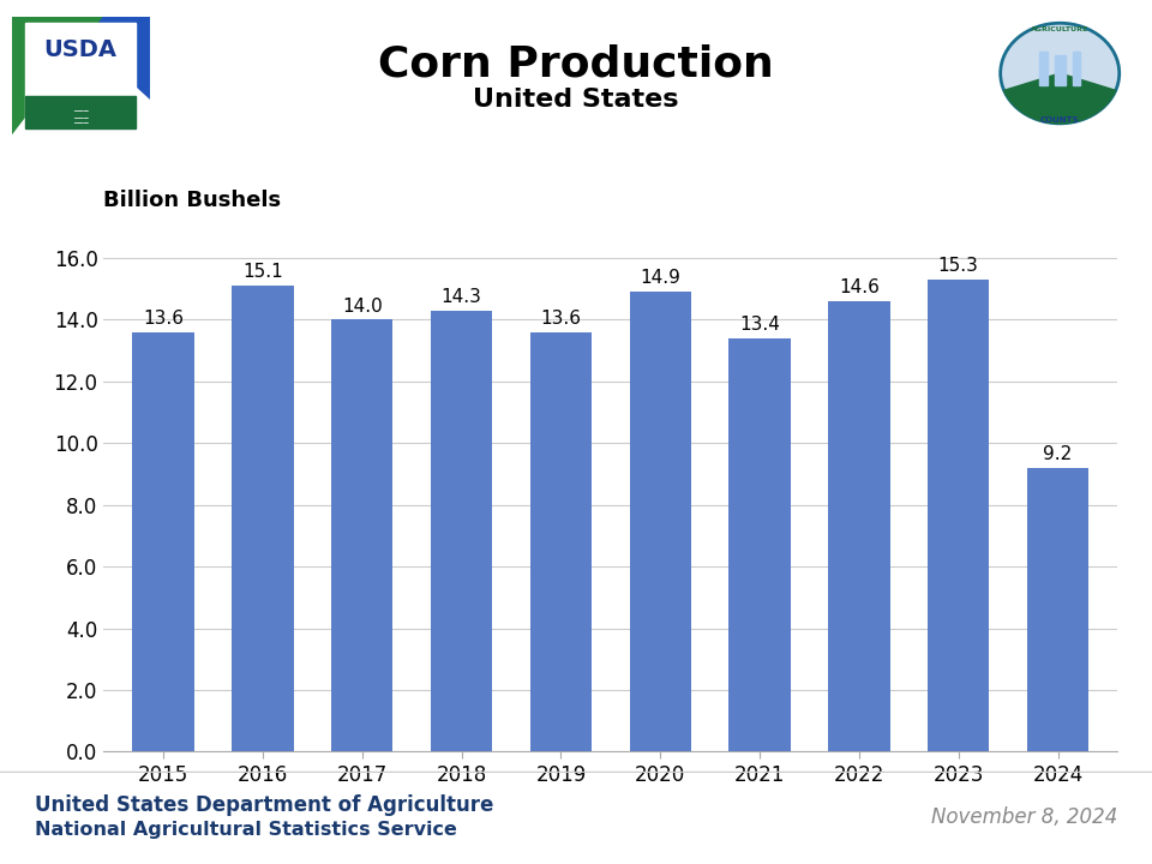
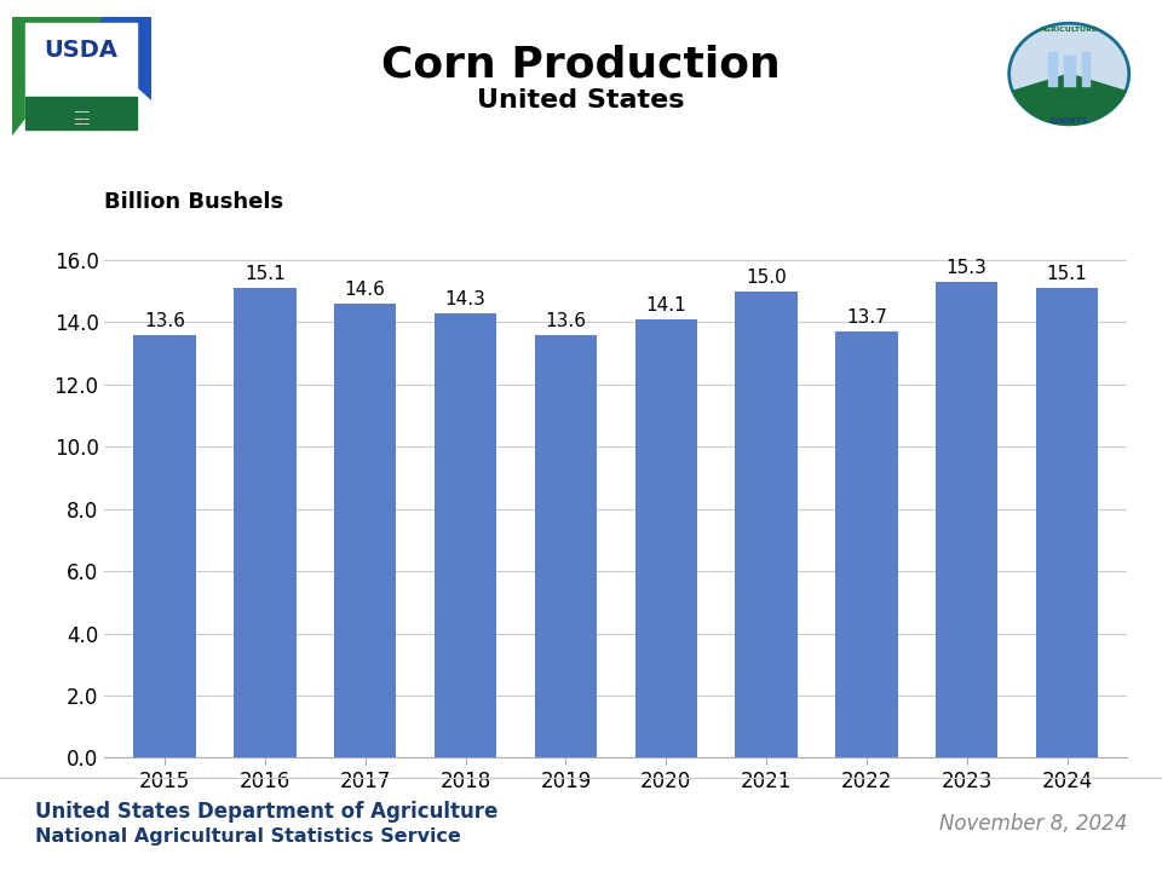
2017: 14.0 -> 14.6
2020: 14.9 -> 14.1
2021: 13.4 -> 15.0
2022: 14.6 -> 13.7
2024: 9.2 -> 15.1
